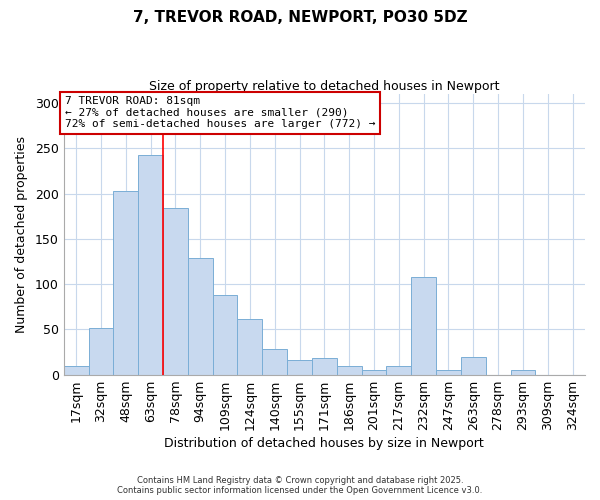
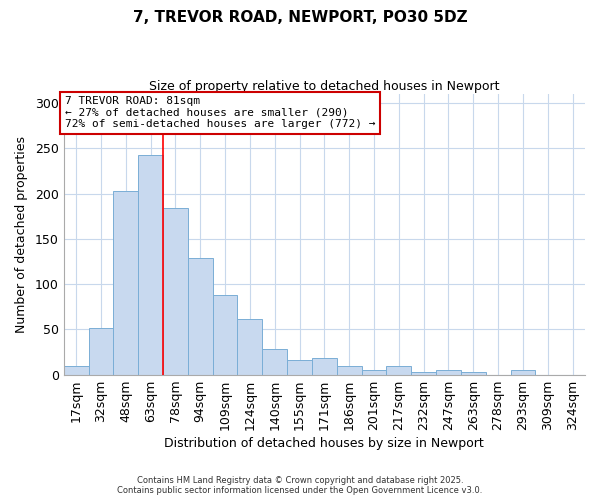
232sqm: 108 -> 3
263sqm: 20 -> 3
